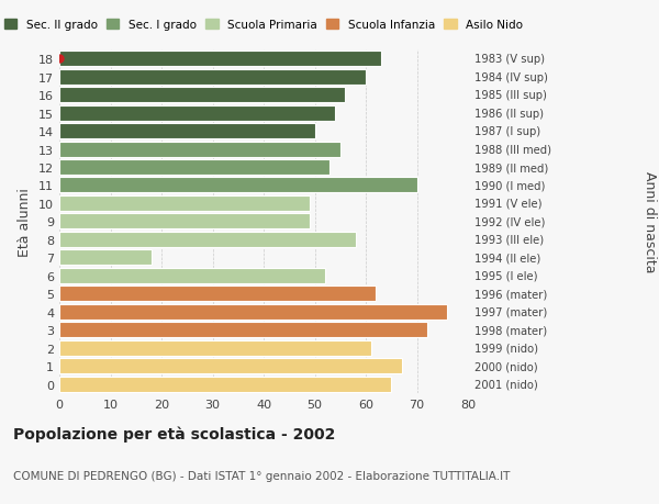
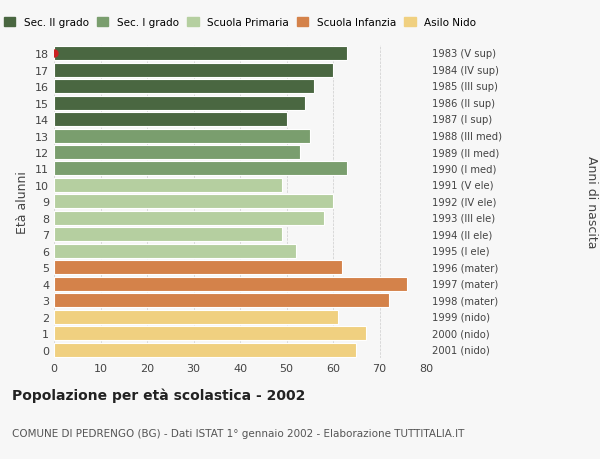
11: 70 -> 63
9: 49 -> 60
7: 18 -> 49
